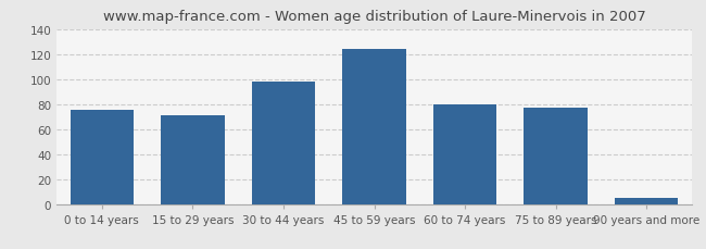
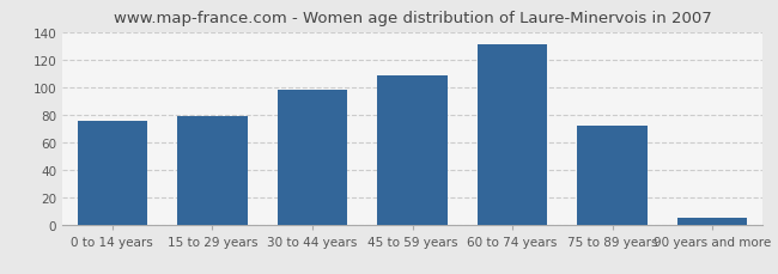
15 to 29 years: 71 -> 79
45 to 59 years: 124 -> 108
60 to 74 years: 80 -> 131
75 to 89 years: 77 -> 72
